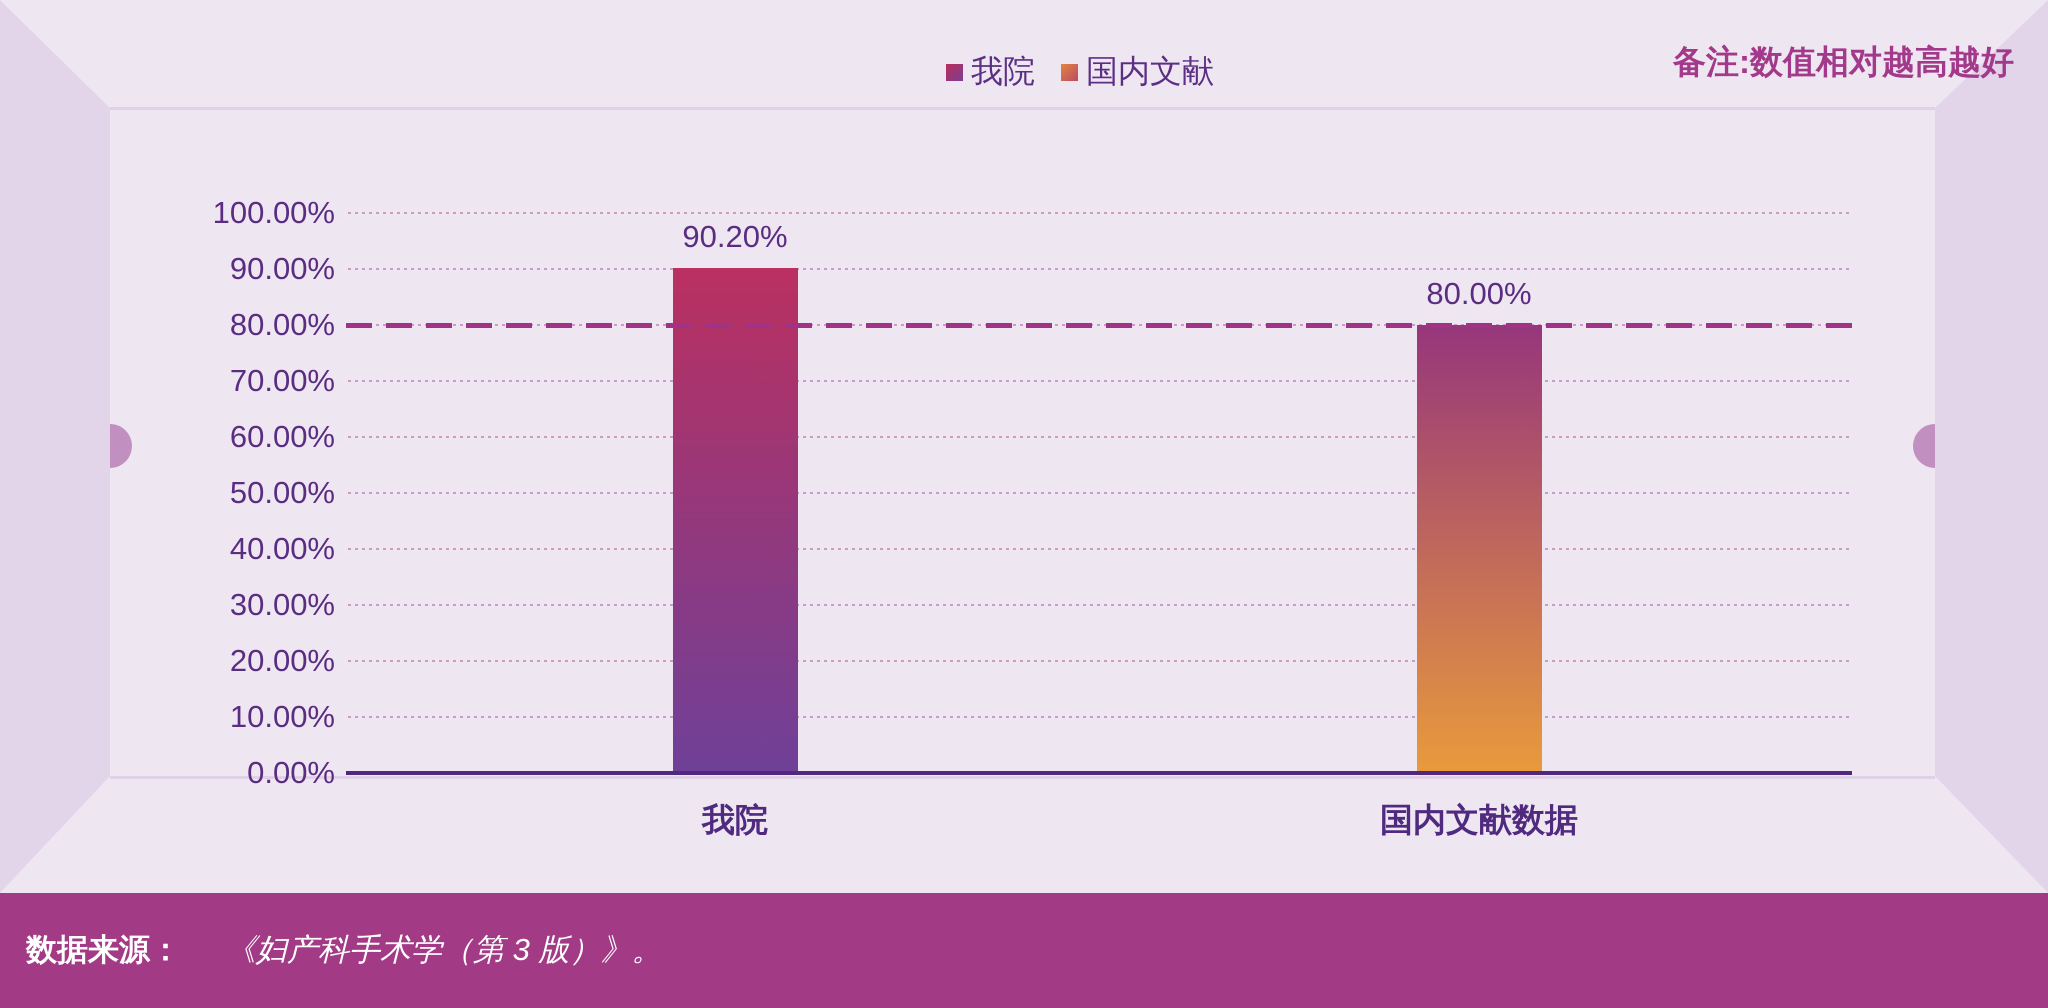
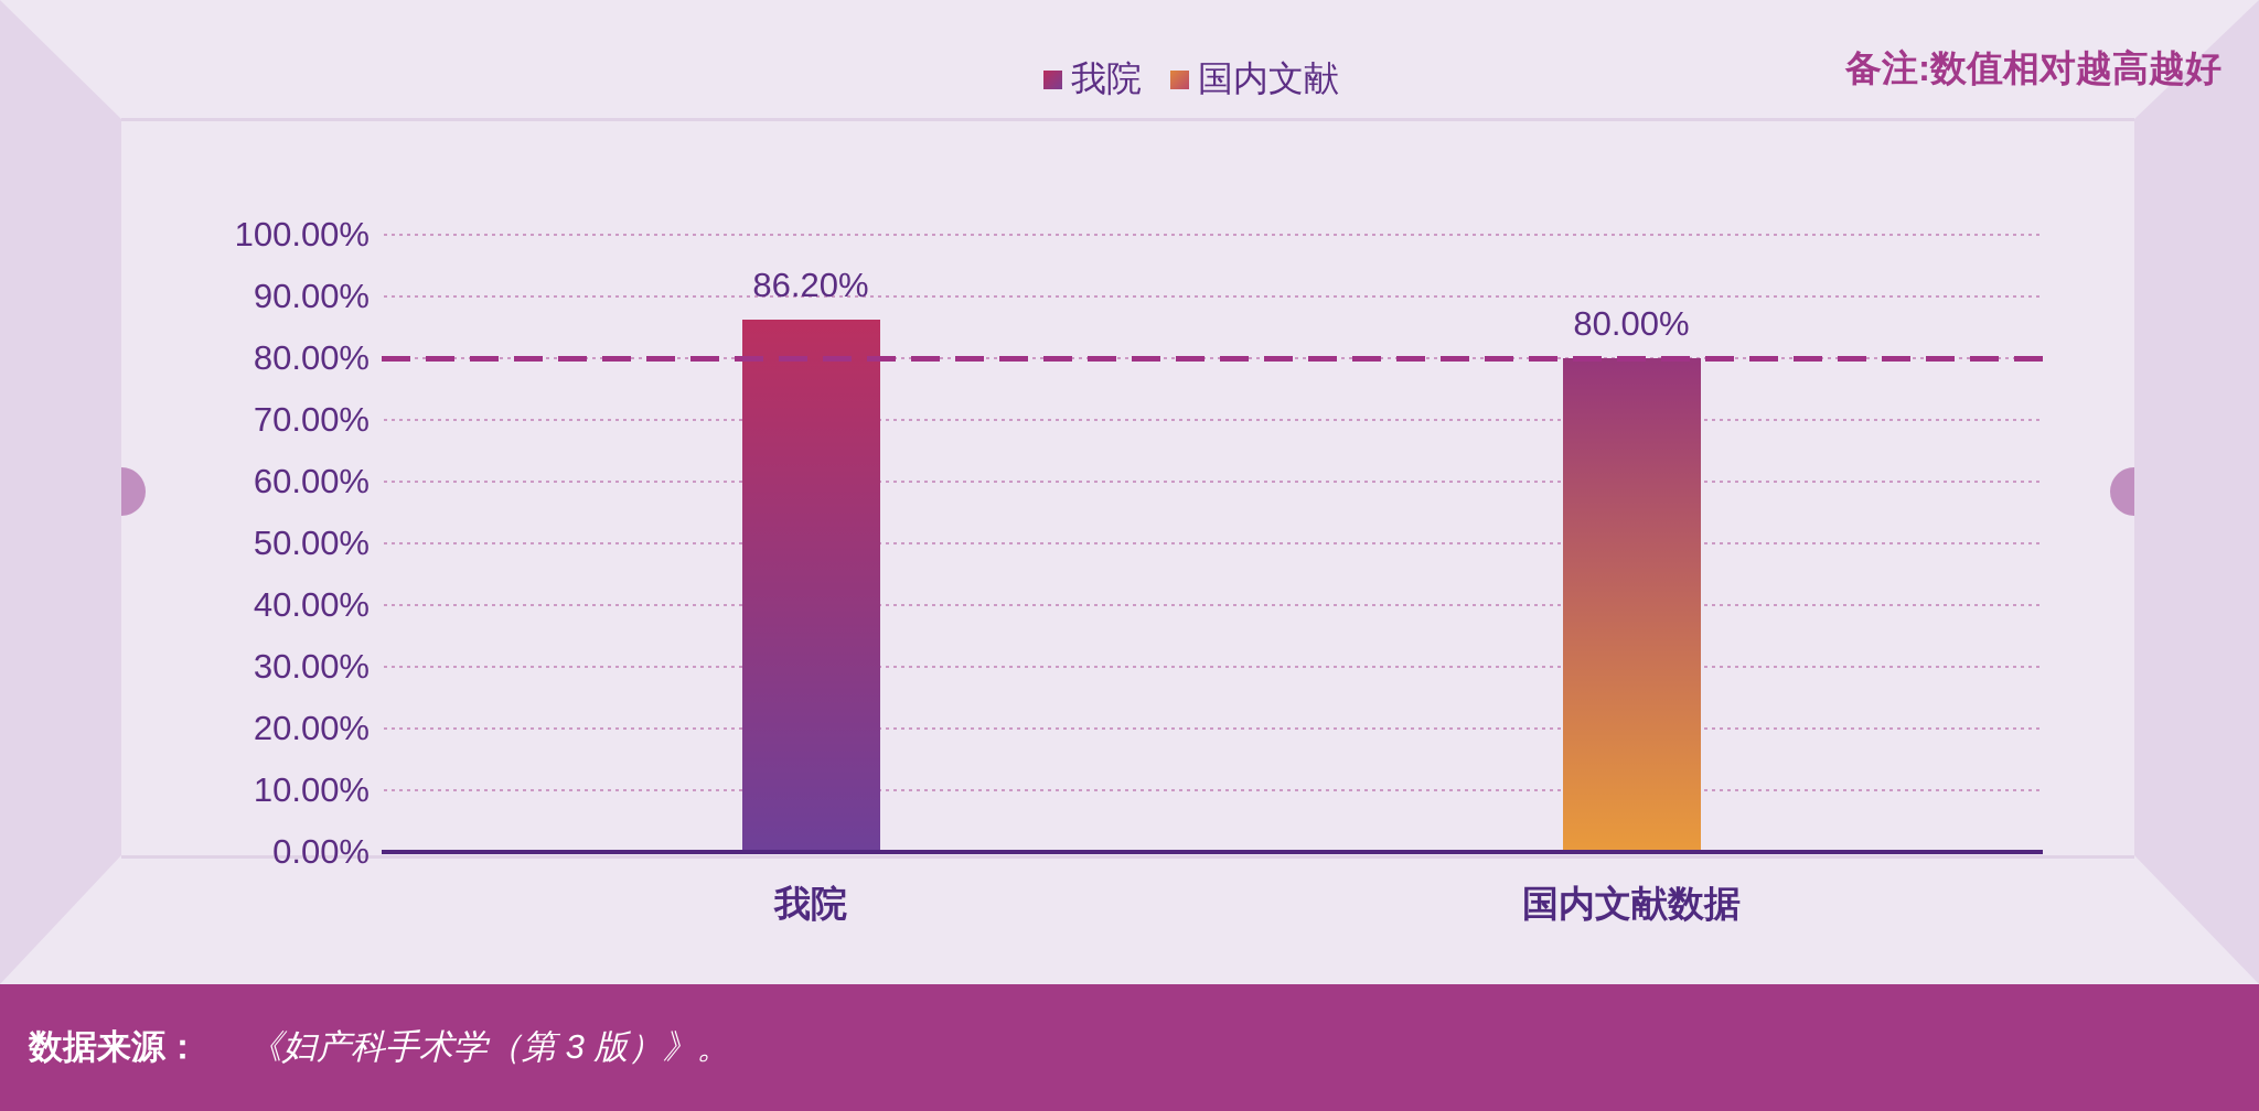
我院: 90.20% -> 86.20%
